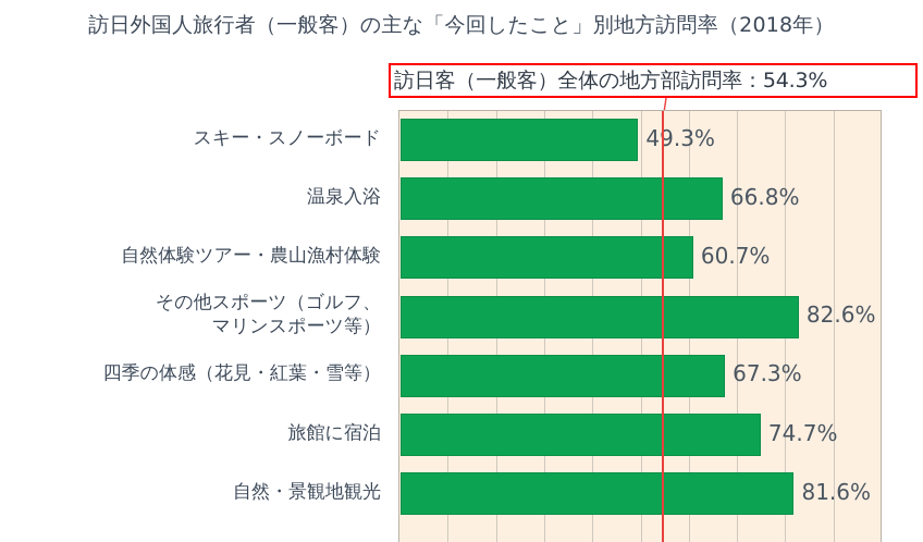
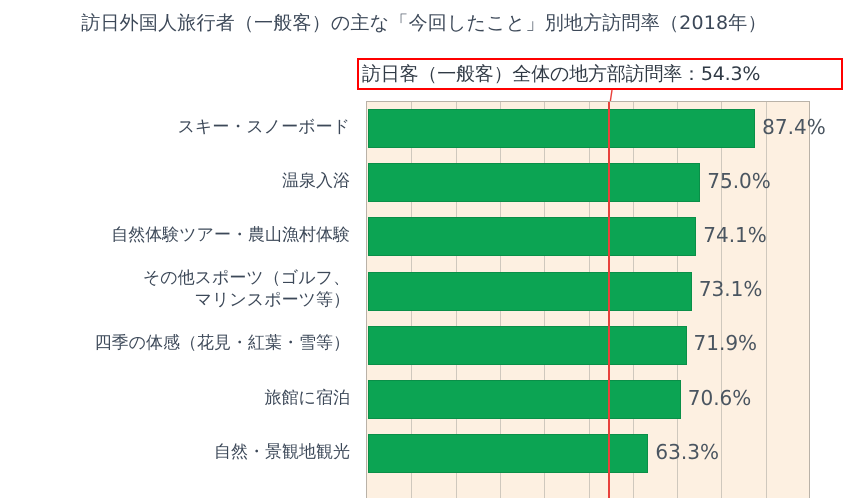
スキー・スノーボード: 49.3% -> 87.4%
温泉入浴: 66.8% -> 75.0%
自然体験ツアー・農山漁村体験: 60.7% -> 74.1%
その他スポーツ（ゴルフ、 マリンスポーツ等）: 82.6% -> 73.1%
四季の体感（花見・紅葉・雪等）: 67.3% -> 71.9%
旅館に宿泊: 74.7% -> 70.6%
自然・景観地観光: 81.6% -> 63.3%
